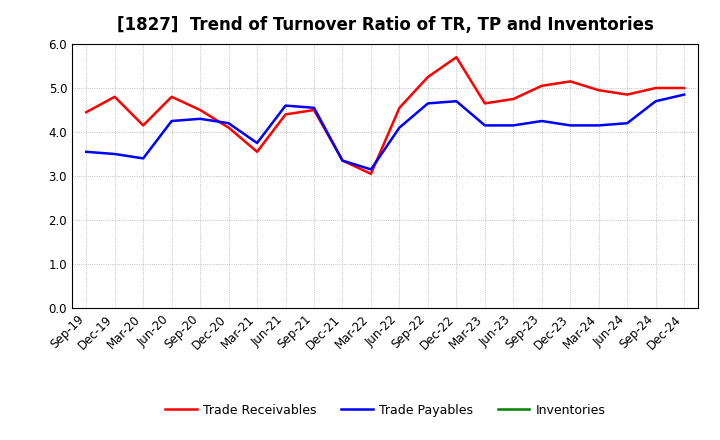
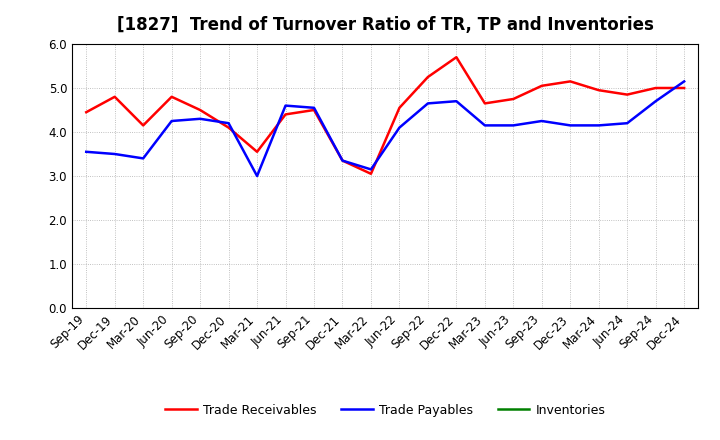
Trade Payables/Mar-21: 3.75 -> 3.00
Trade Payables/Dec-24: 4.85 -> 5.15
